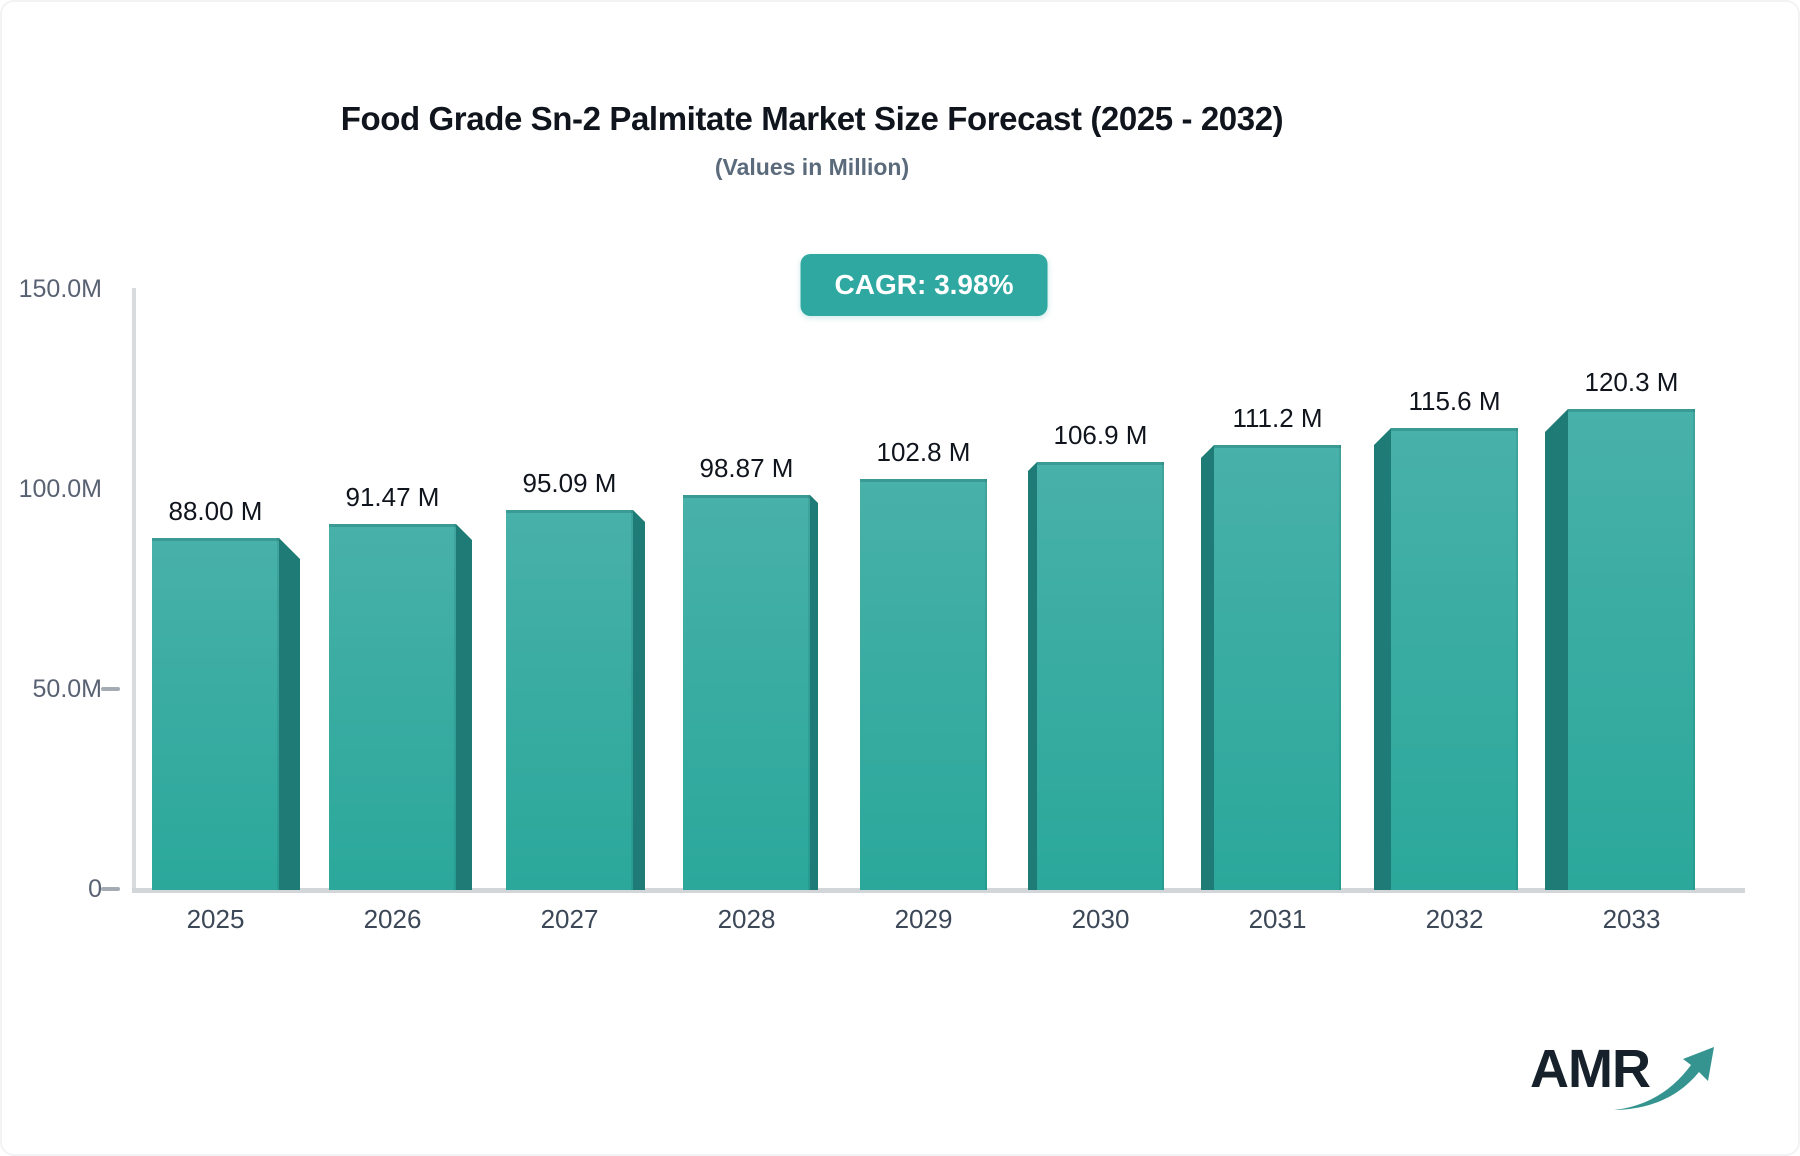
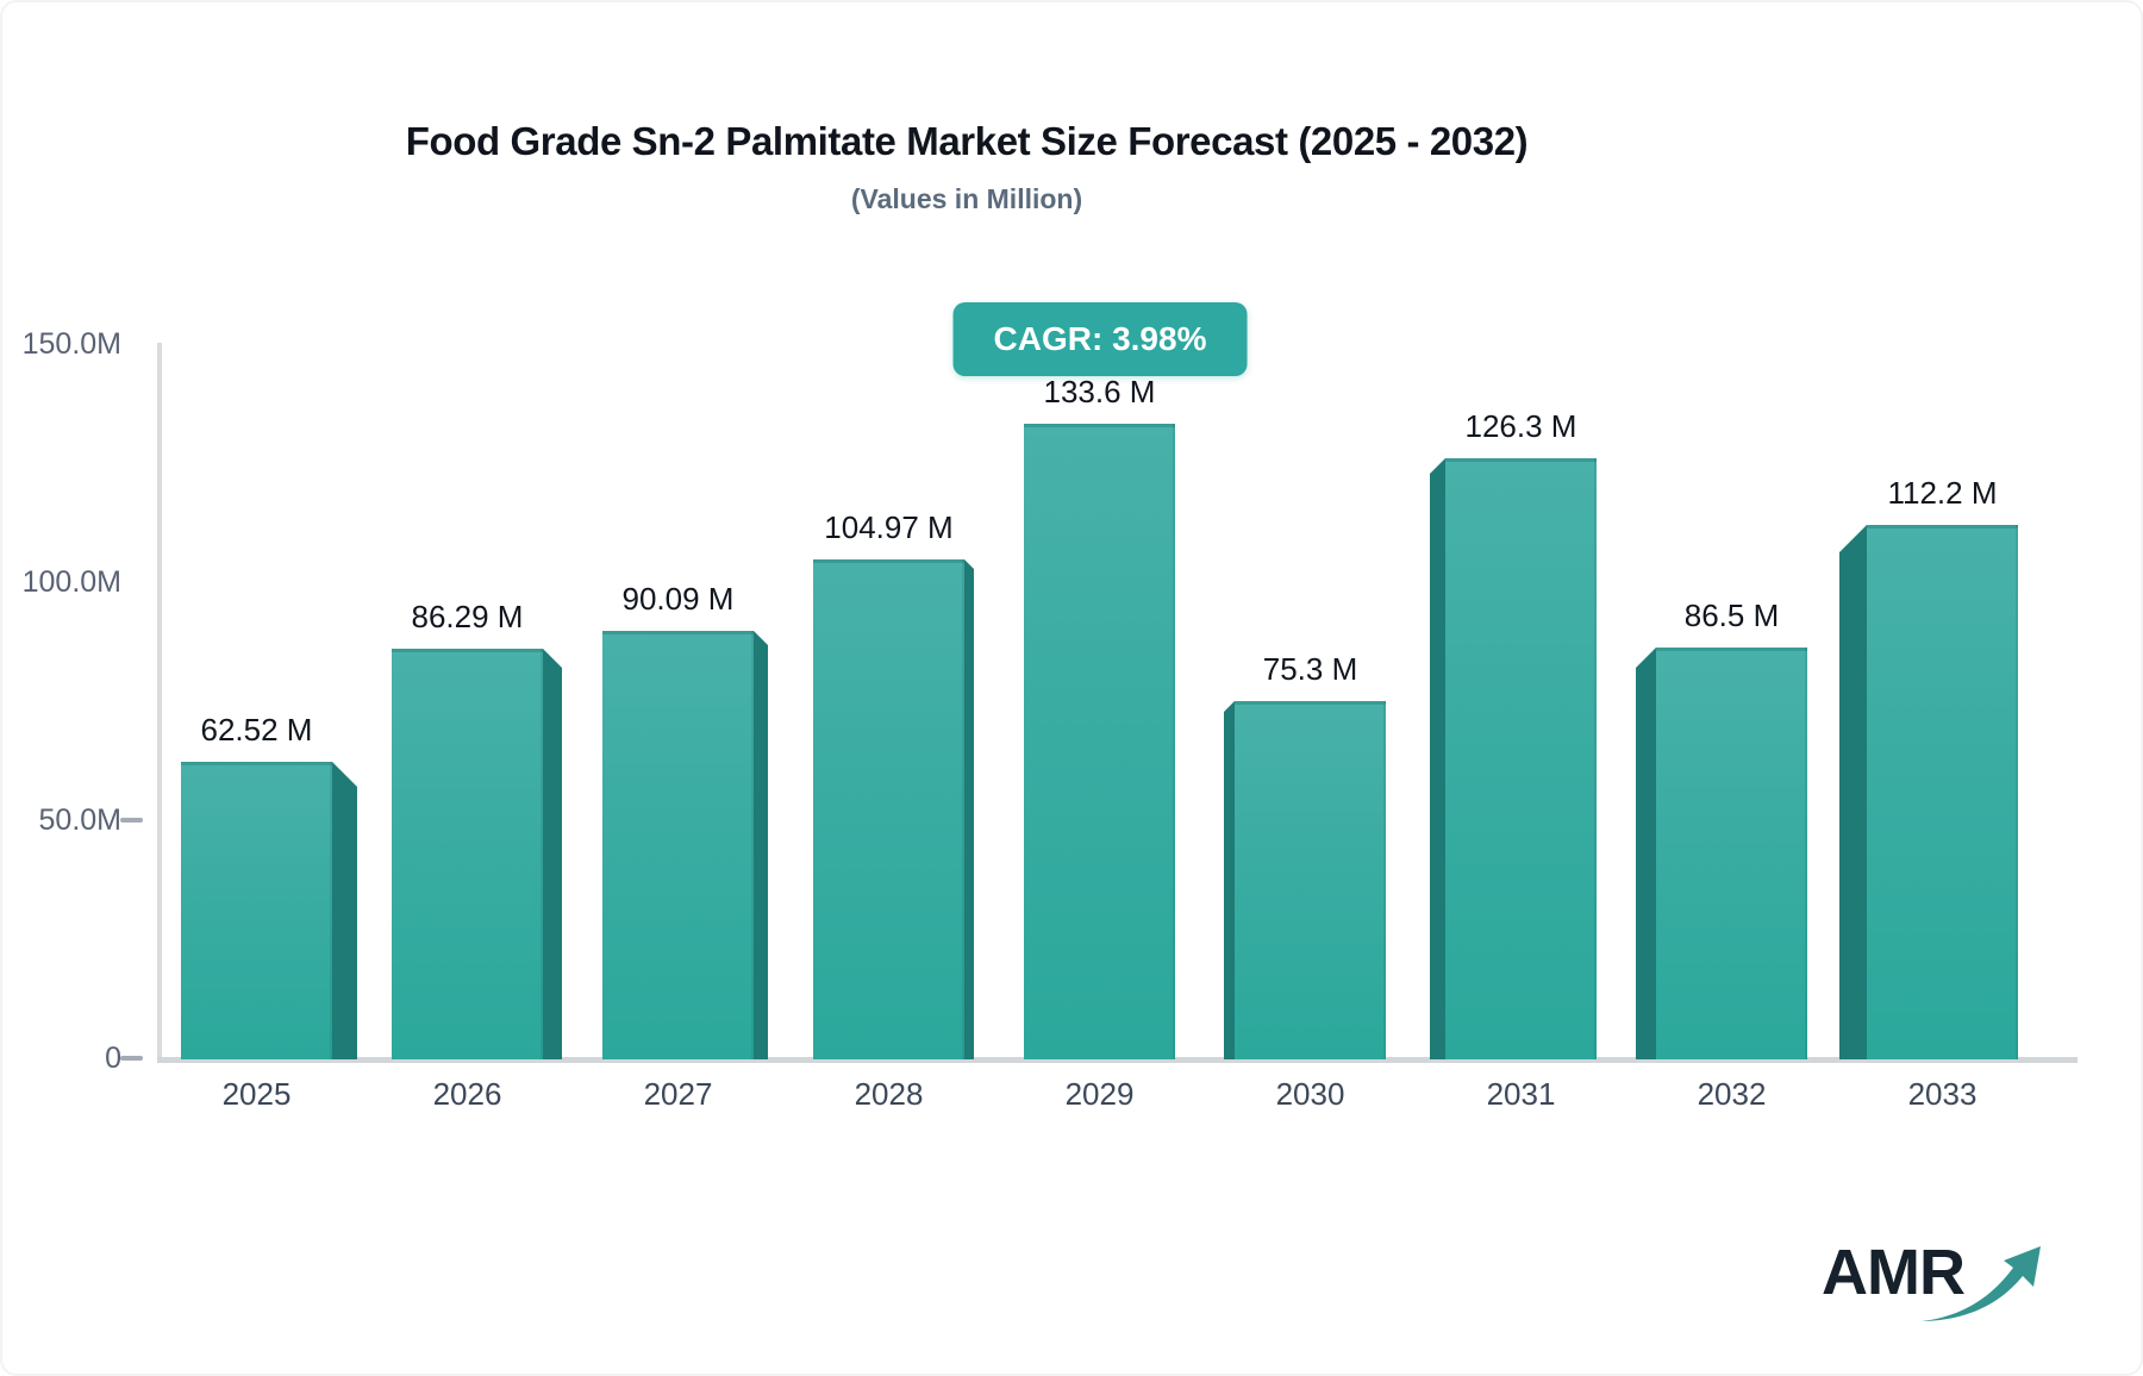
2025: 88.00 -> 62.52
2026: 91.47 -> 86.29
2027: 95.09 -> 90.09
2028: 98.87 -> 104.97
2029: 102.8 -> 133.6
2030: 106.9 -> 75.3
2031: 111.2 -> 126.3
2032: 115.6 -> 86.5
2033: 120.3 -> 112.2
